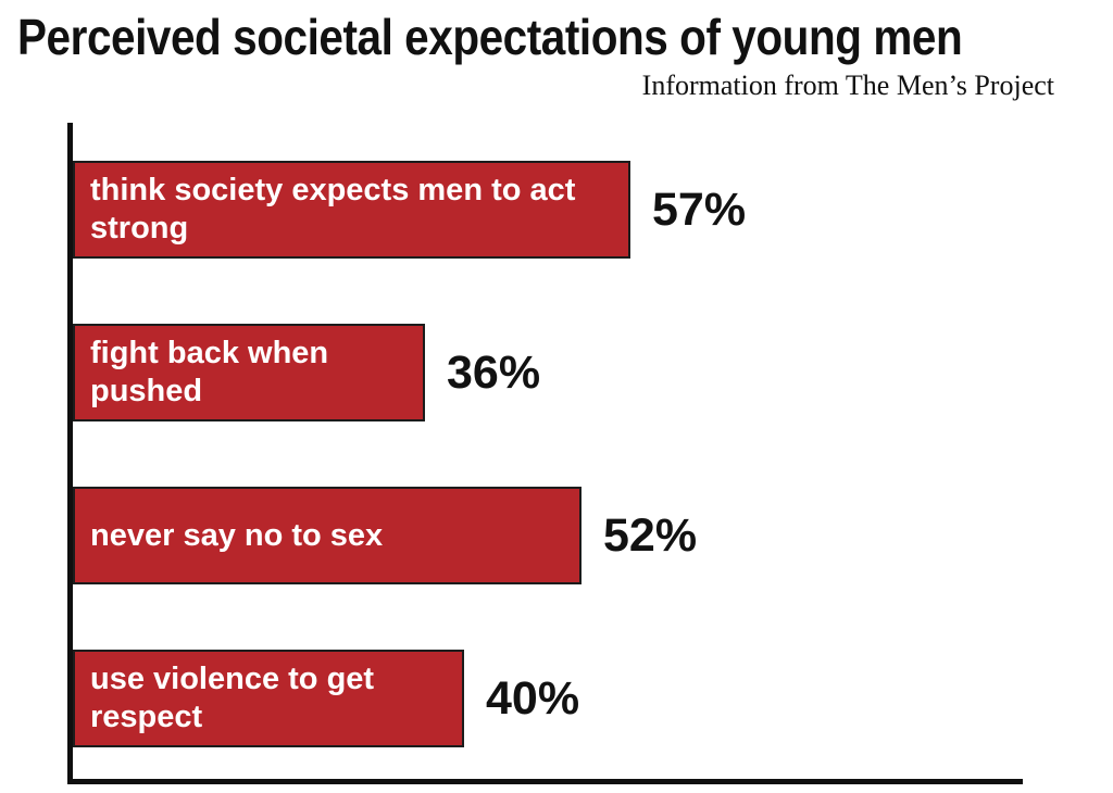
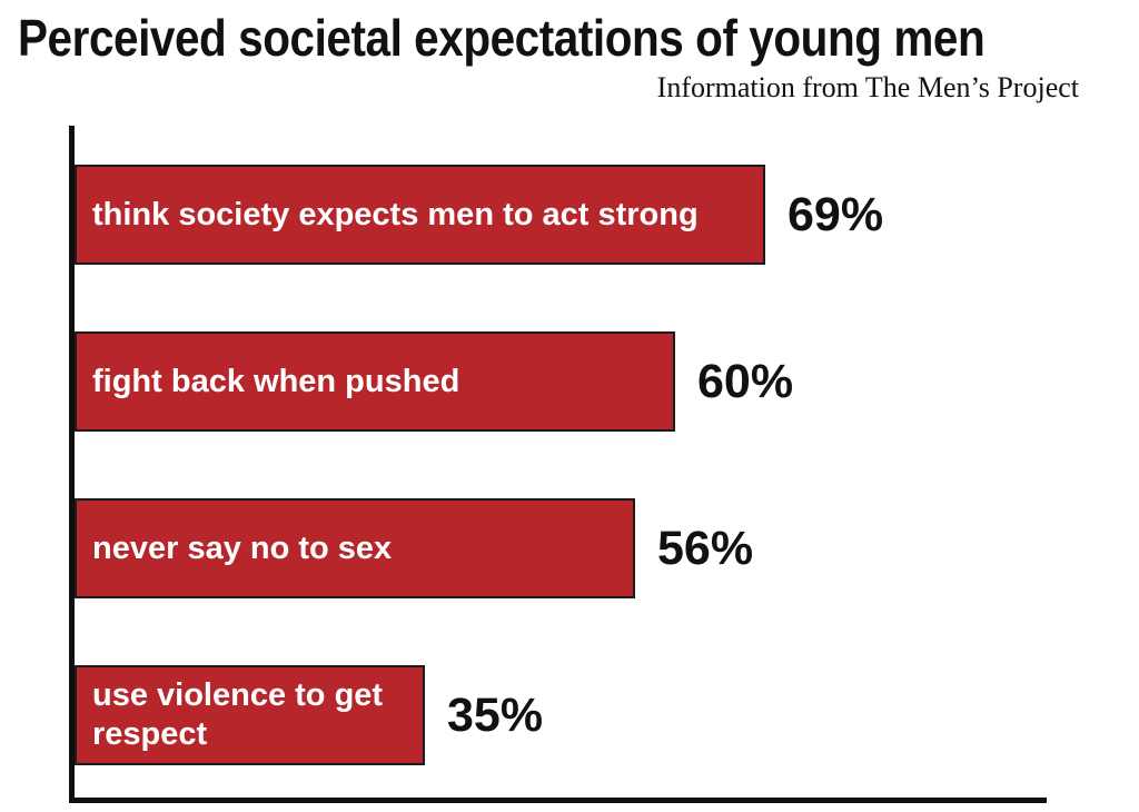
think society expects men to act strong: 57% -> 69%
fight back when pushed: 36% -> 60%
never say no to sex: 52% -> 56%
use violence to get respect: 40% -> 35%
